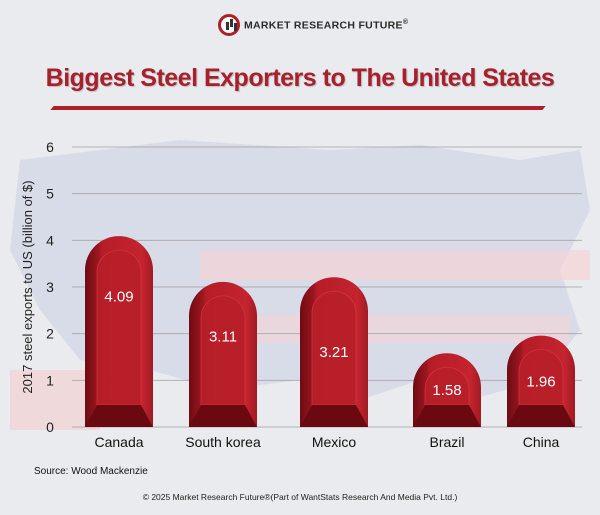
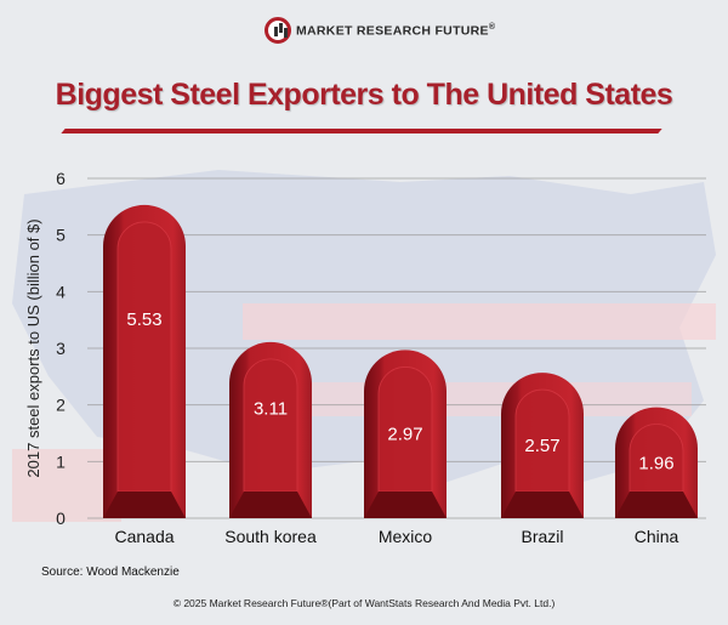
Canada: 4.09 -> 5.53
Mexico: 3.21 -> 2.97
Brazil: 1.58 -> 2.57
